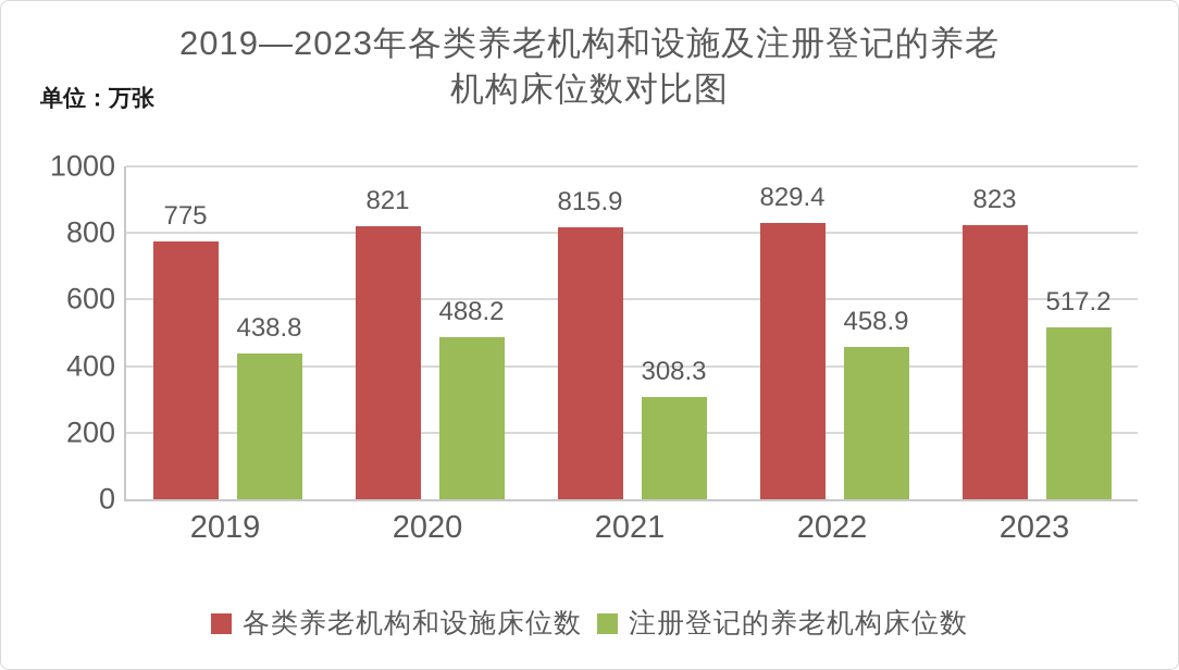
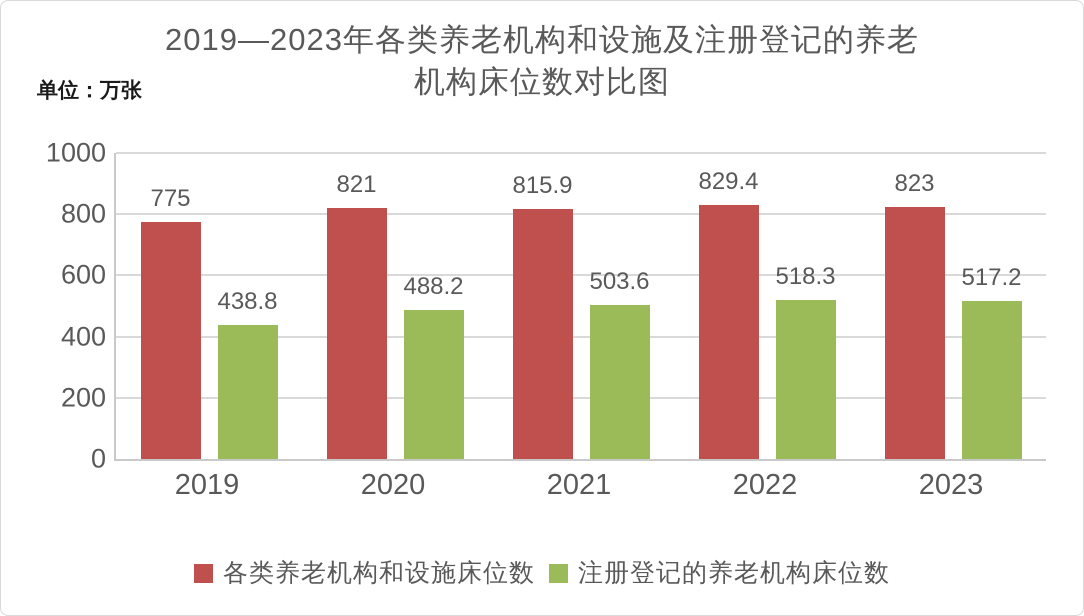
注册登记的养老机构床位数/2021: 308.3 -> 503.6
注册登记的养老机构床位数/2022: 458.9 -> 518.3
